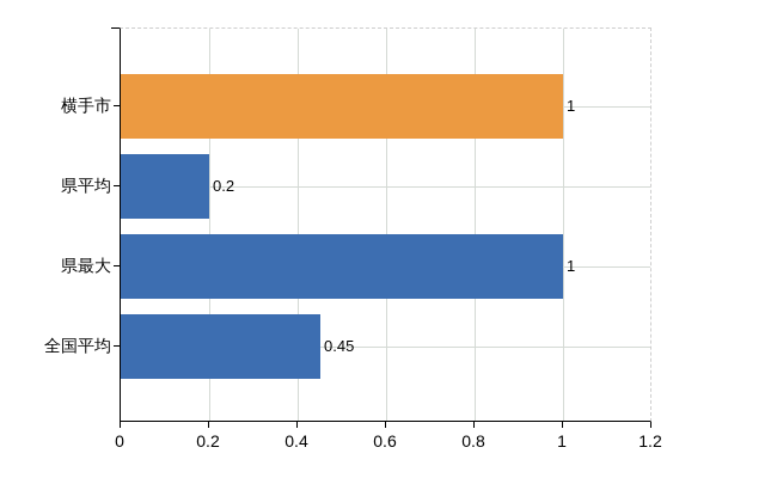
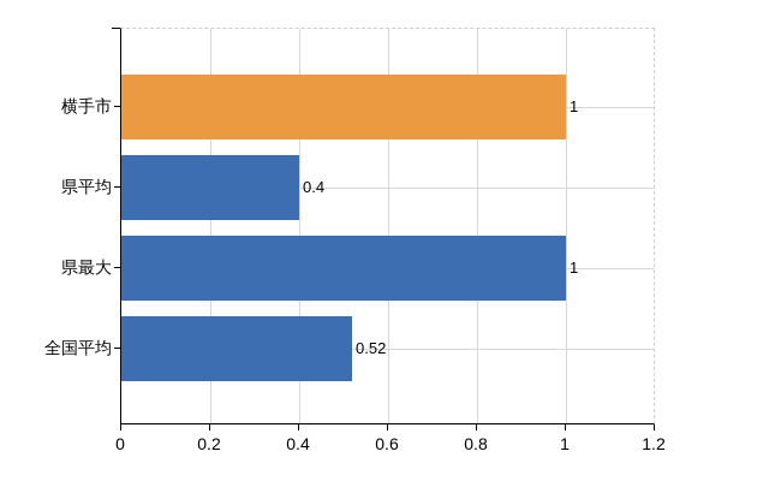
県平均: 0.2 -> 0.4
全国平均: 0.45 -> 0.52
